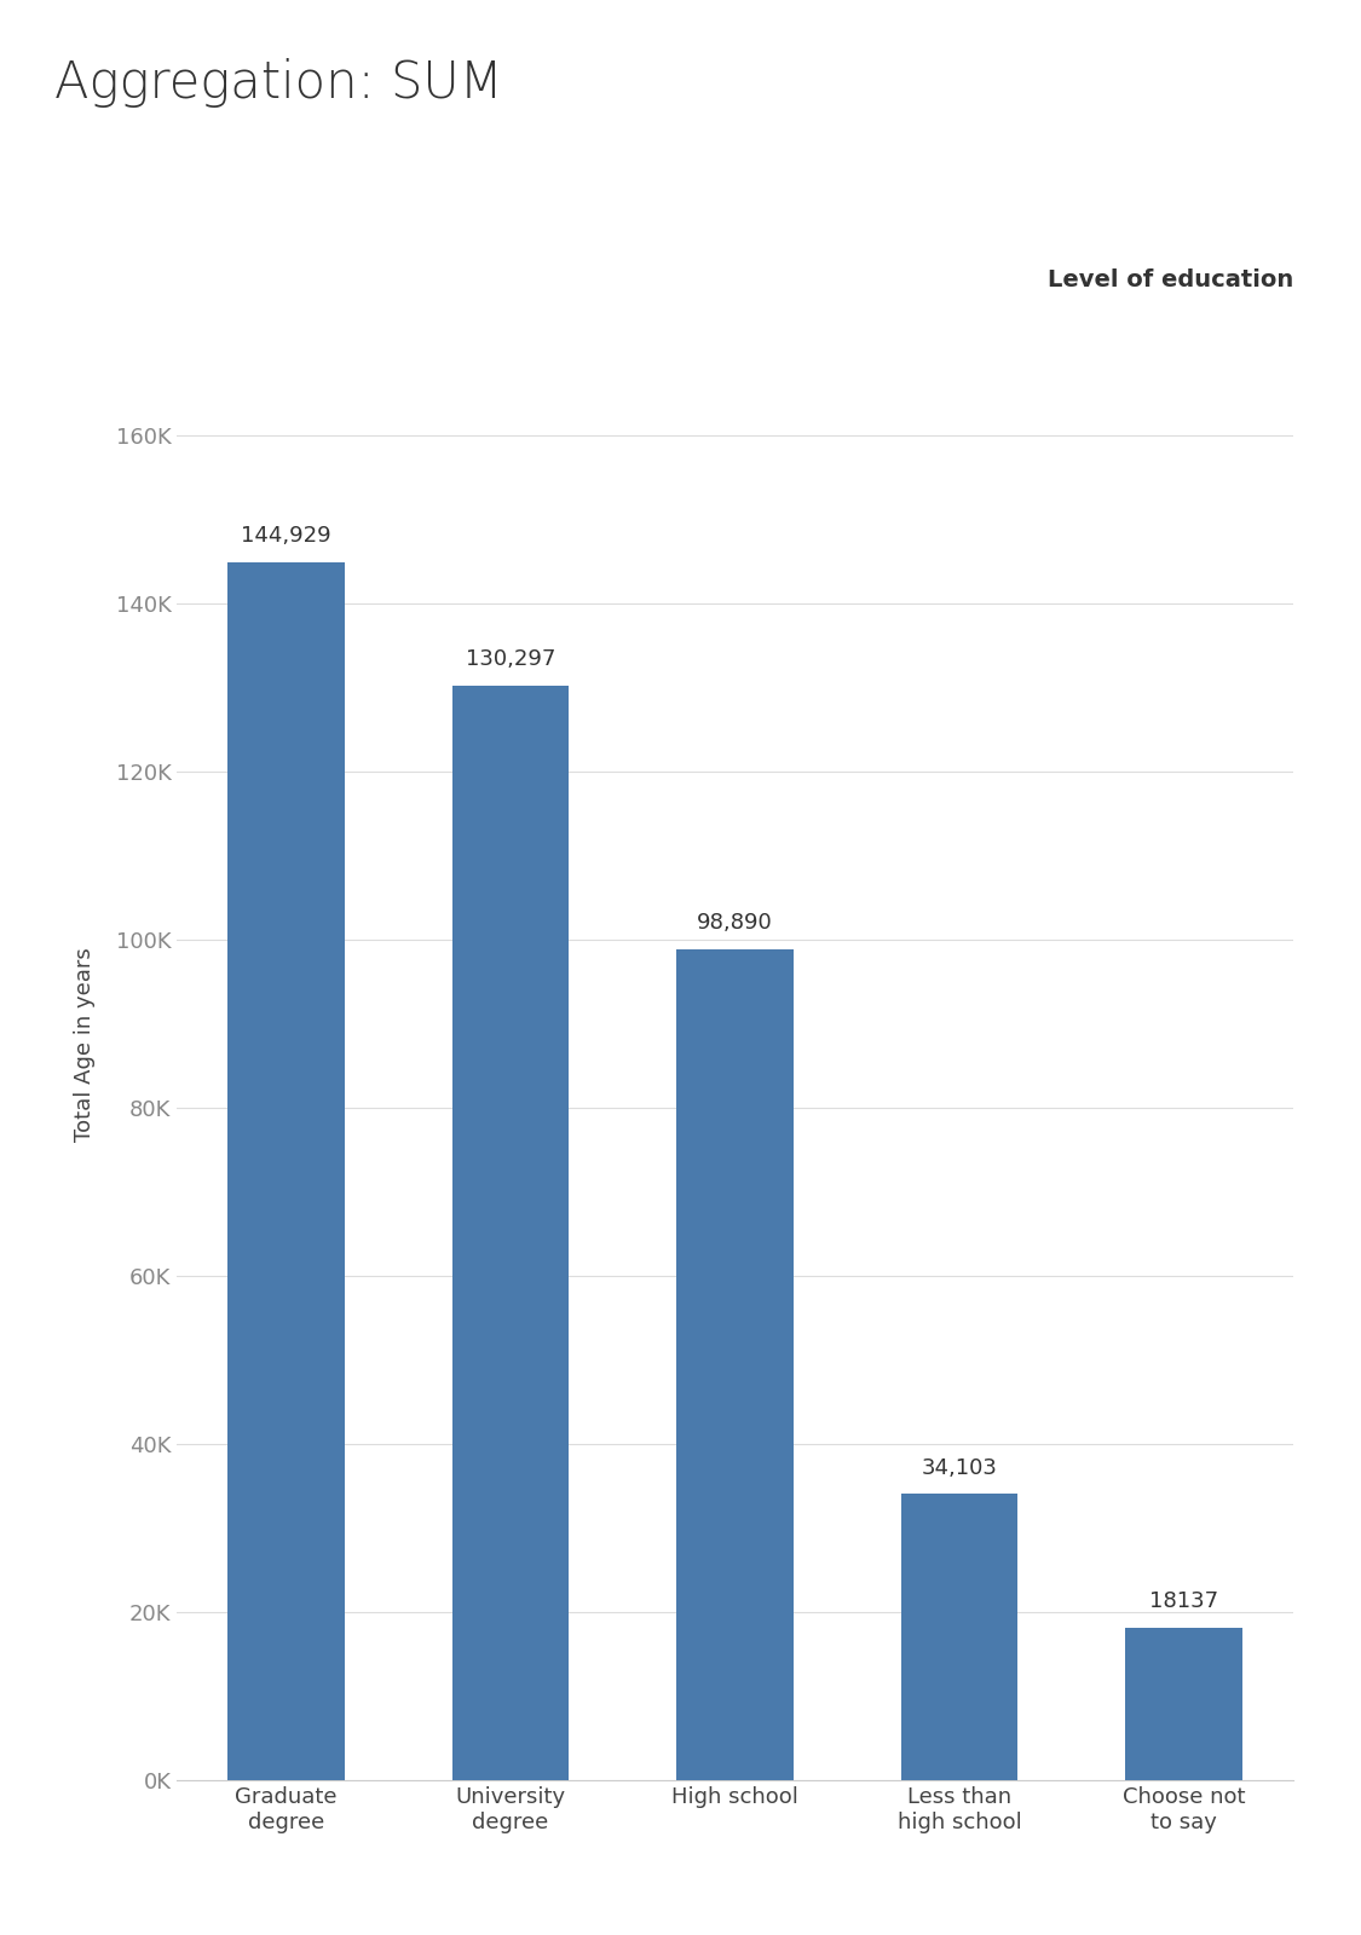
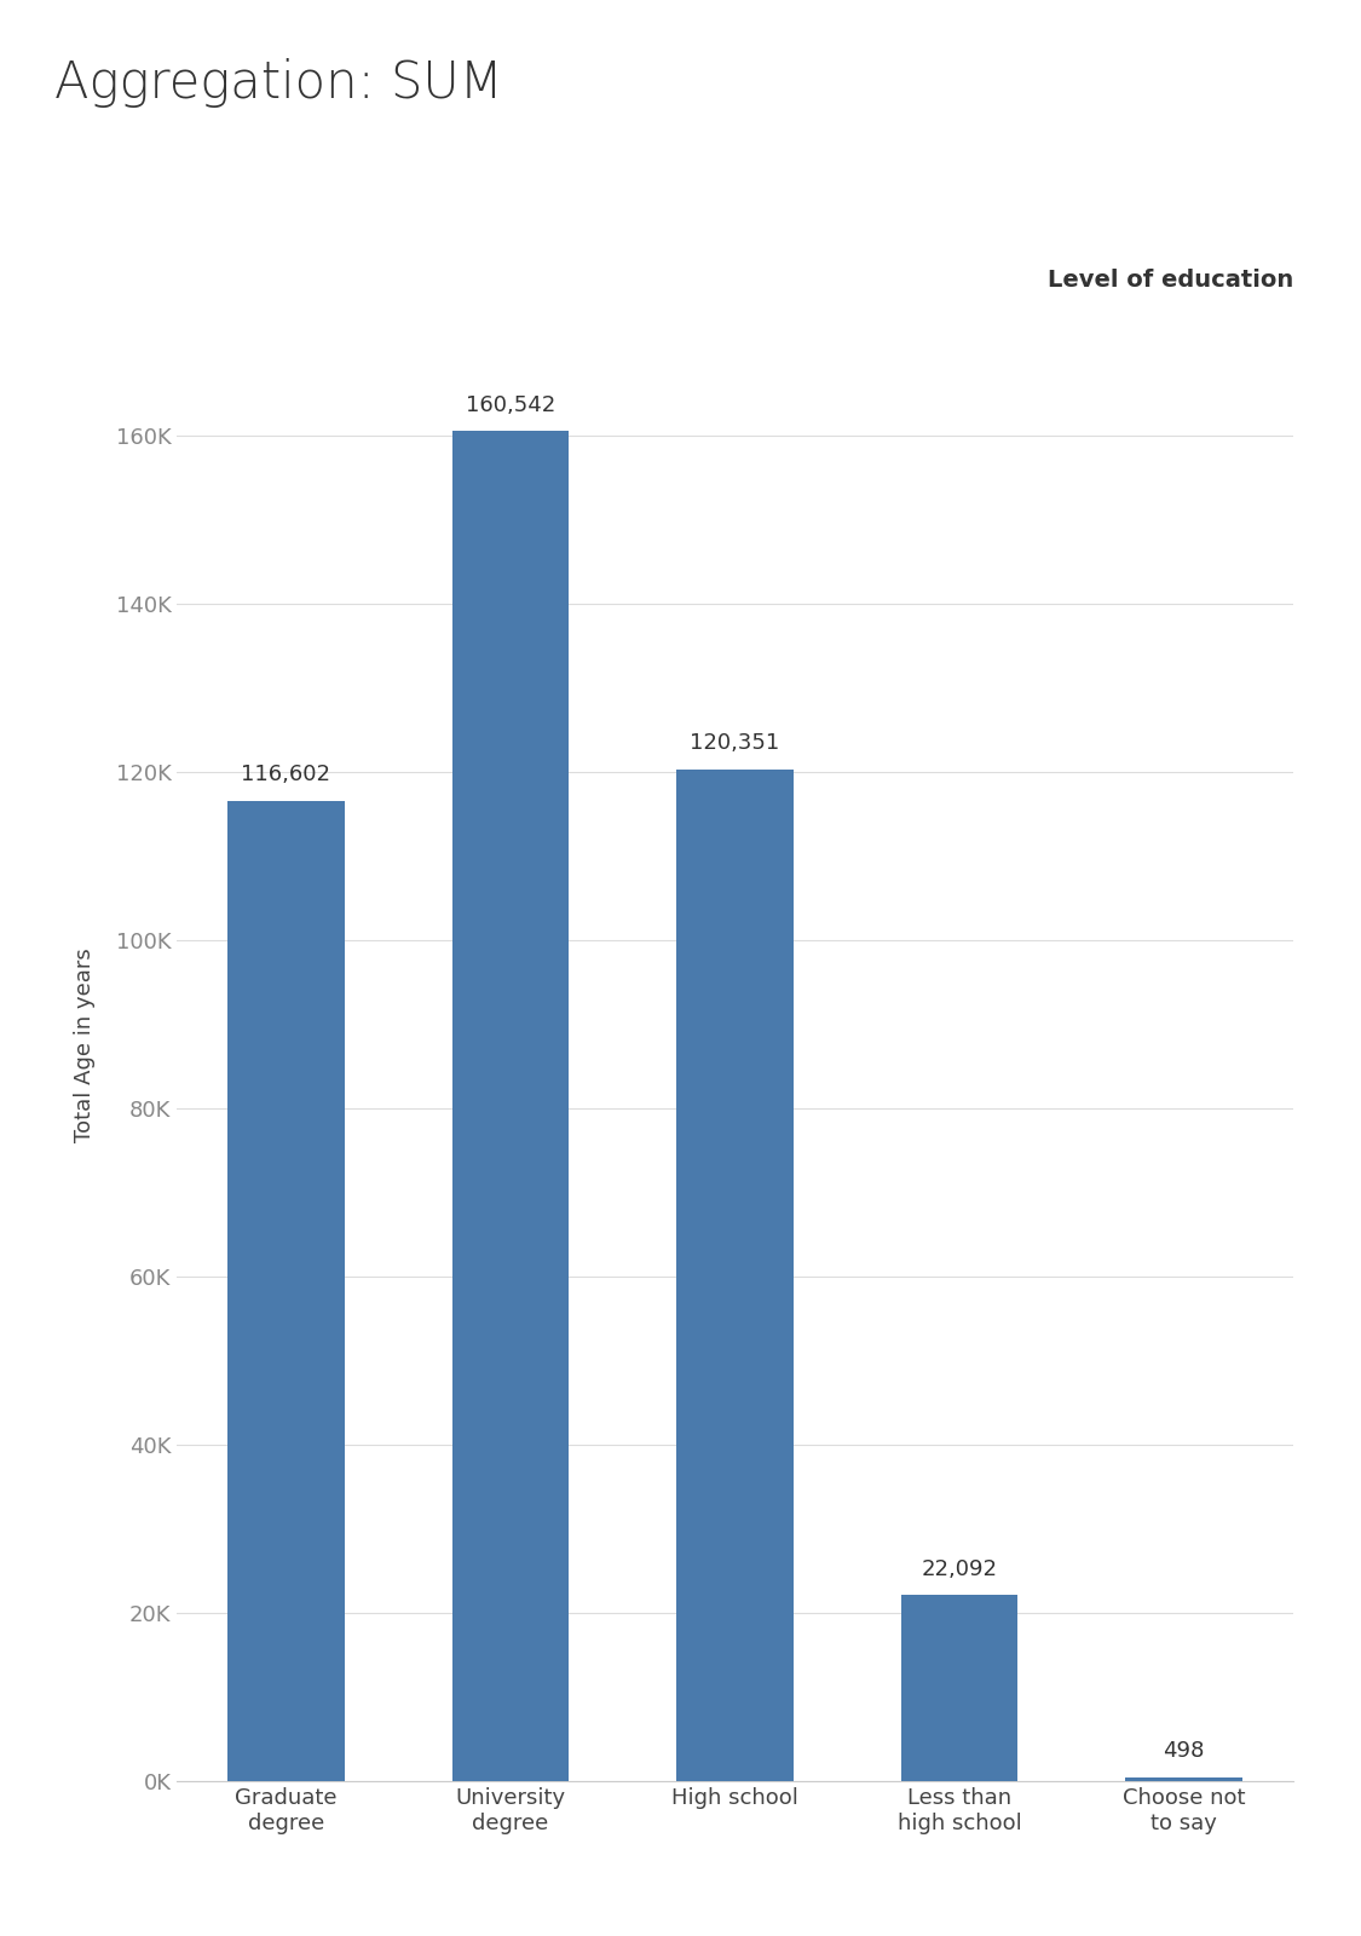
Graduate degree: 144,929 -> 116,602
University degree: 130,297 -> 160,542
High school: 98,890 -> 120,351
Less than high school: 34,103 -> 22,092
Choose not to say: 18137 -> 498
